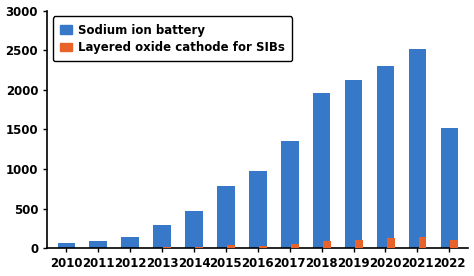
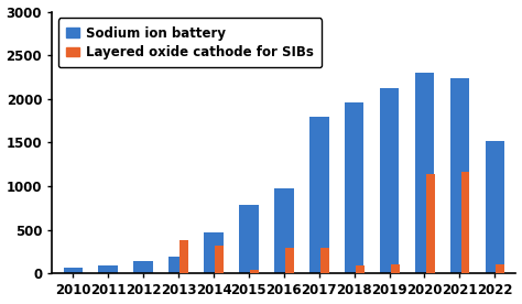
Sodium ion battery/2013: 290 -> 200
Layered oxide cathode for SIBs/2013: 10 -> 380
Layered oxide cathode for SIBs/2014: 10 -> 320
Layered oxide cathode for SIBs/2016: 30 -> 300
Sodium ion battery/2017: 1360 -> 1800
Layered oxide cathode for SIBs/2017: 50 -> 300
Layered oxide cathode for SIBs/2020: 140 -> 1140
Sodium ion battery/2021: 2510 -> 2240
Layered oxide cathode for SIBs/2021: 150 -> 1160
